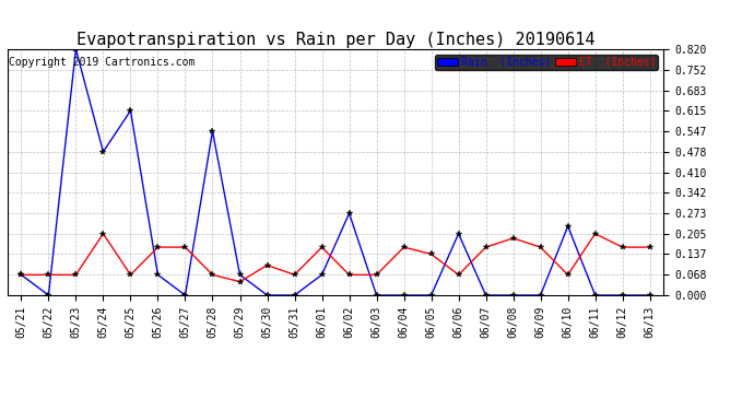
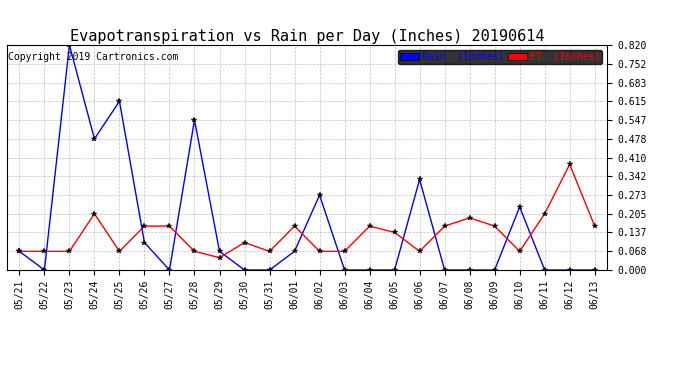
Rain (Inches)/05/26: 0.068 -> 0.100
Rain (Inches)/06/06: 0.205 -> 0.330
ET (Inches)/06/12: 0.160 -> 0.385
